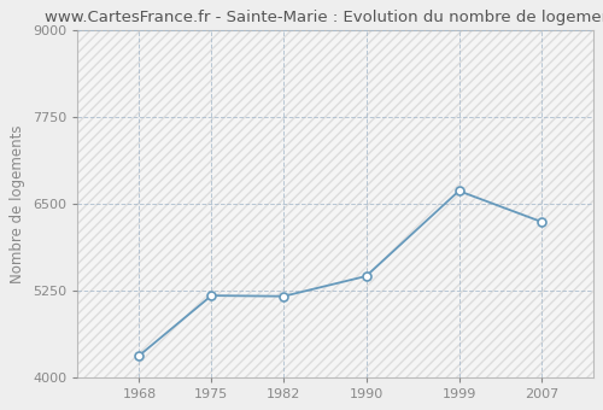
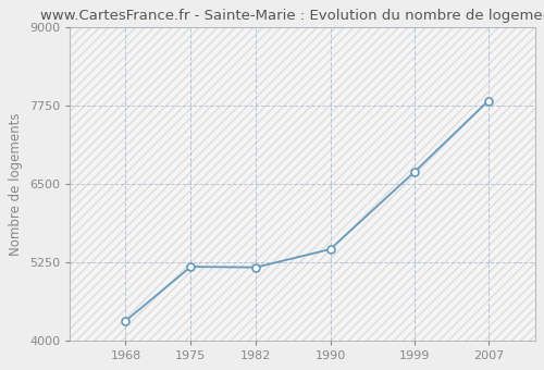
2007: 6240 -> 7830
